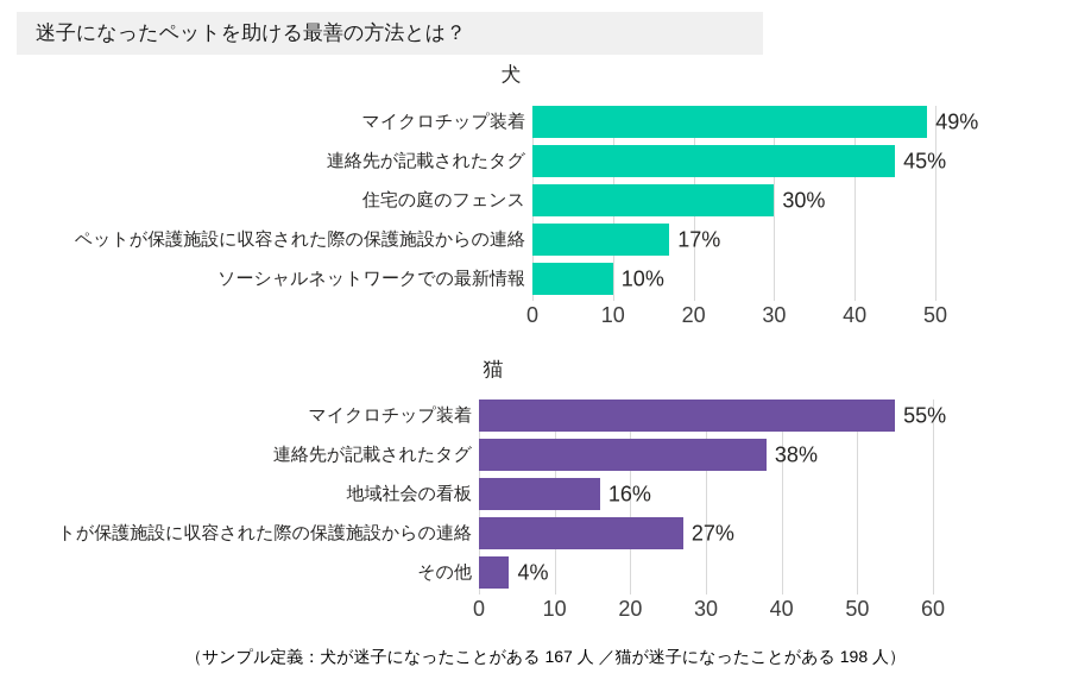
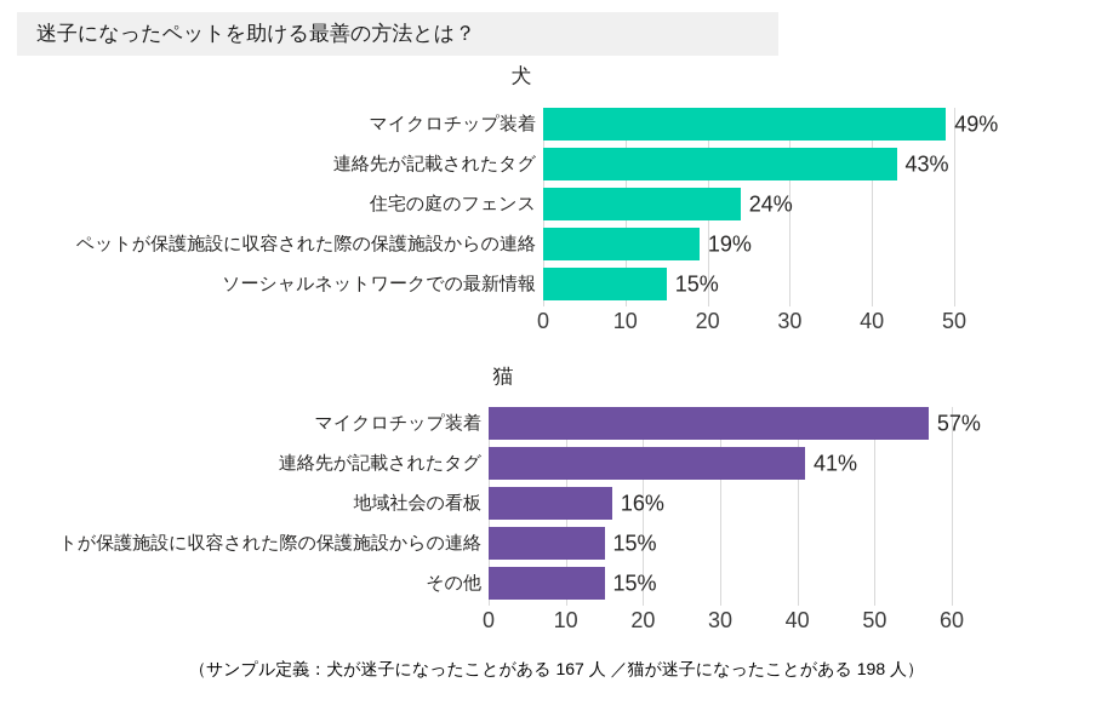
犬/連絡先が記載されたタグ: 45% -> 43%
犬/住宅の庭のフェンス: 30% -> 24%
犬/ペットが保護施設に収容された際の保護施設からの連絡: 17% -> 19%
犬/ソーシャルネットワークでの最新情報: 10% -> 15%
猫/マイクロチップ装着: 55% -> 57%
猫/連絡先が記載されたタグ: 38% -> 41%
猫/トが保護施設に収容された際の保護施設からの連絡: 27% -> 15%
猫/その他: 4% -> 15%
